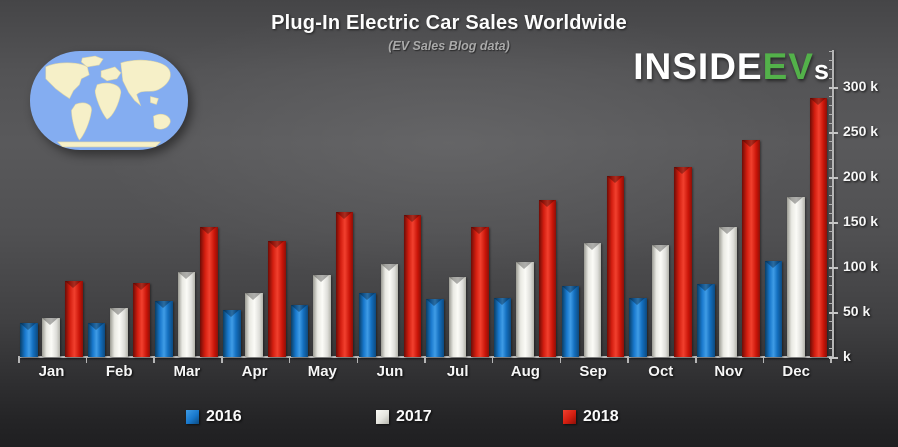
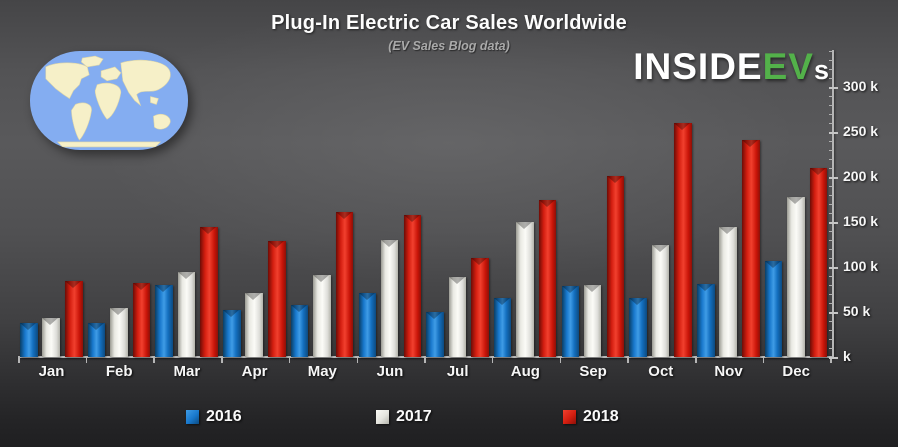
2016/Mar: 60k -> 80k
2017/Jun: 100k -> 130k
2016/Jul: 60k -> 50k
2018/Jul: 140k -> 110k
2017/Aug: 110k -> 150k
2017/Sep: 130k -> 80k
2018/Oct: 210k -> 260k
2018/Dec: 290k -> 210k
